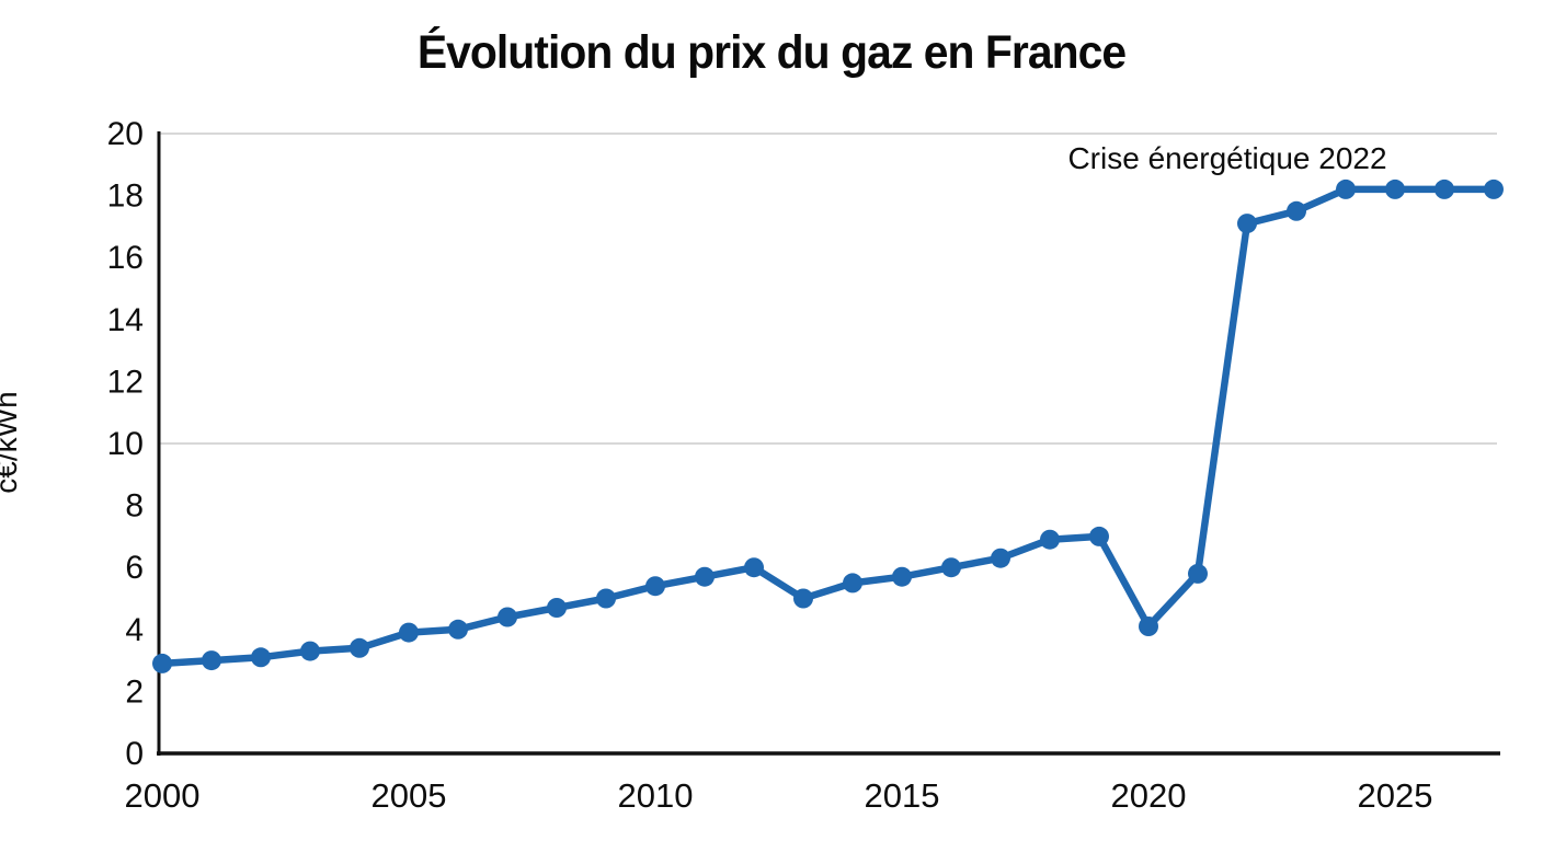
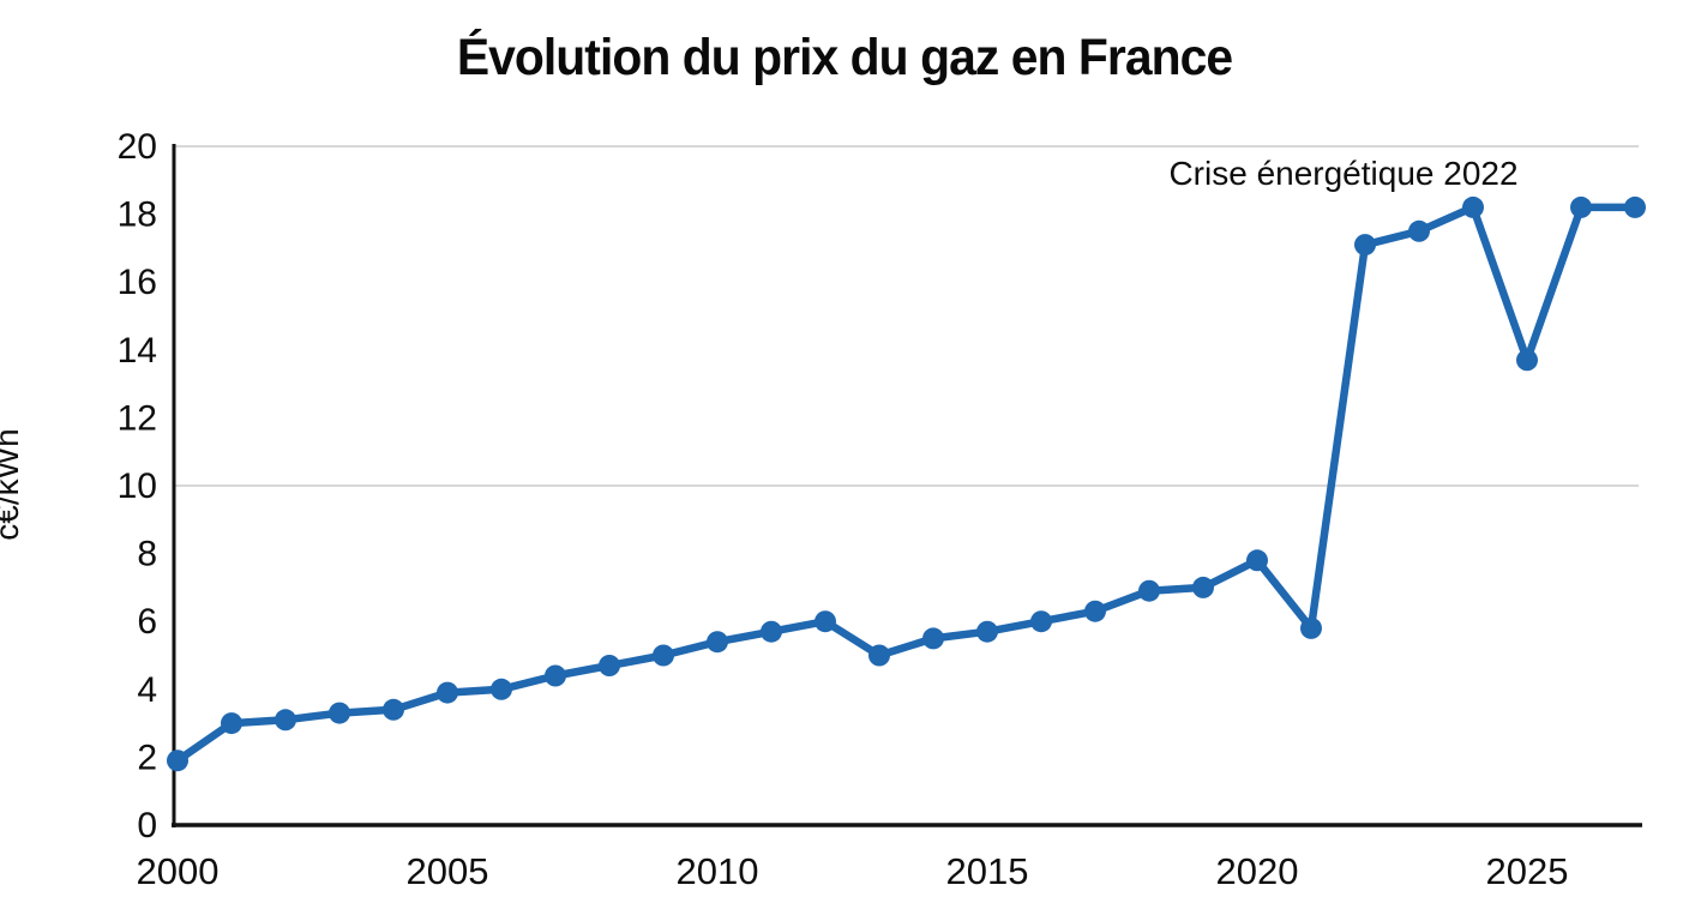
2000: 2.9 -> 1.9
2020: 4.1 -> 7.8
2025: 18.2 -> 13.7
